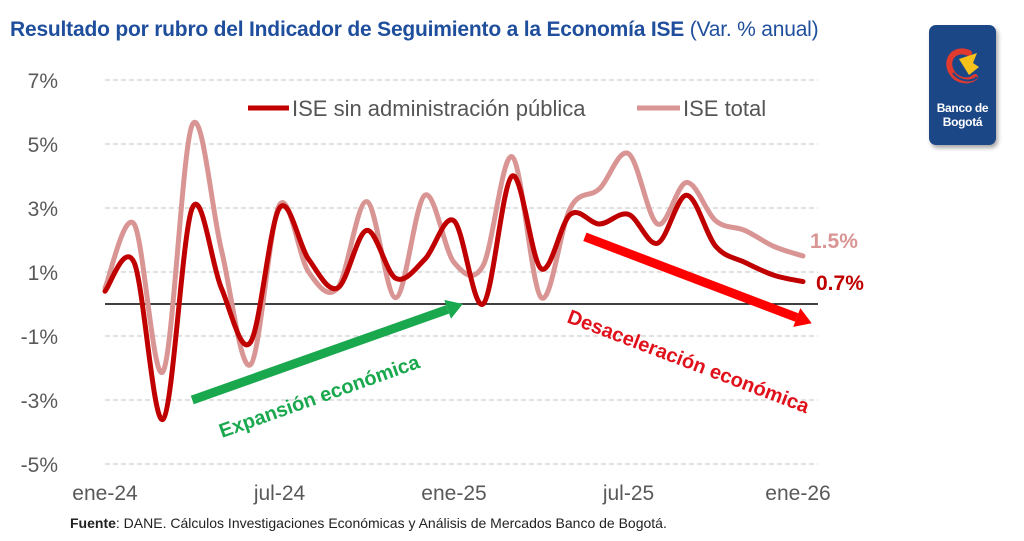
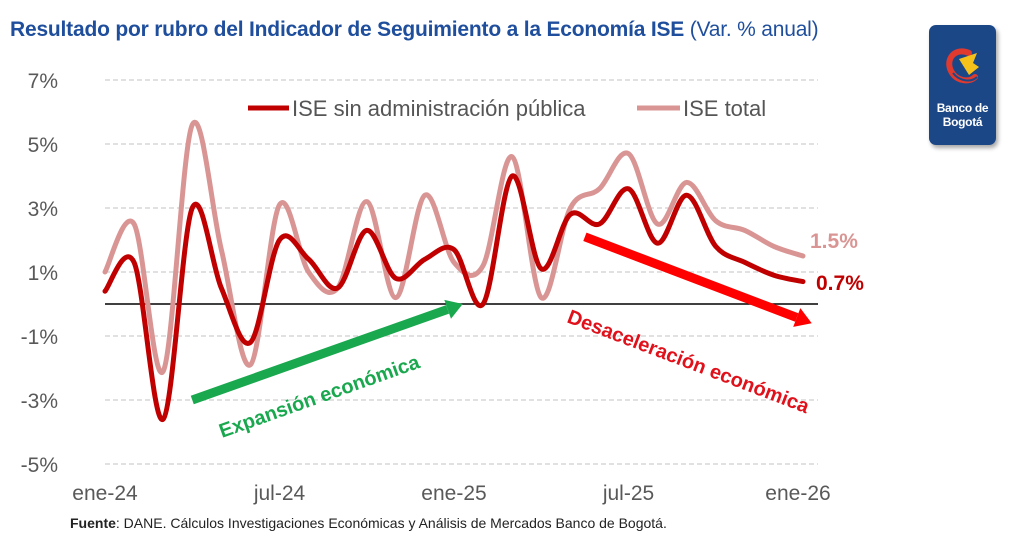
ISE total/ene-24: 0.5% -> 1.0%
ISE sin administración pública/jul-24: 3.0% -> 2.0%
ISE sin administración pública/ene-25: 2.6% -> 1.7%
ISE sin administración pública/jul-25: 2.8% -> 3.6%
